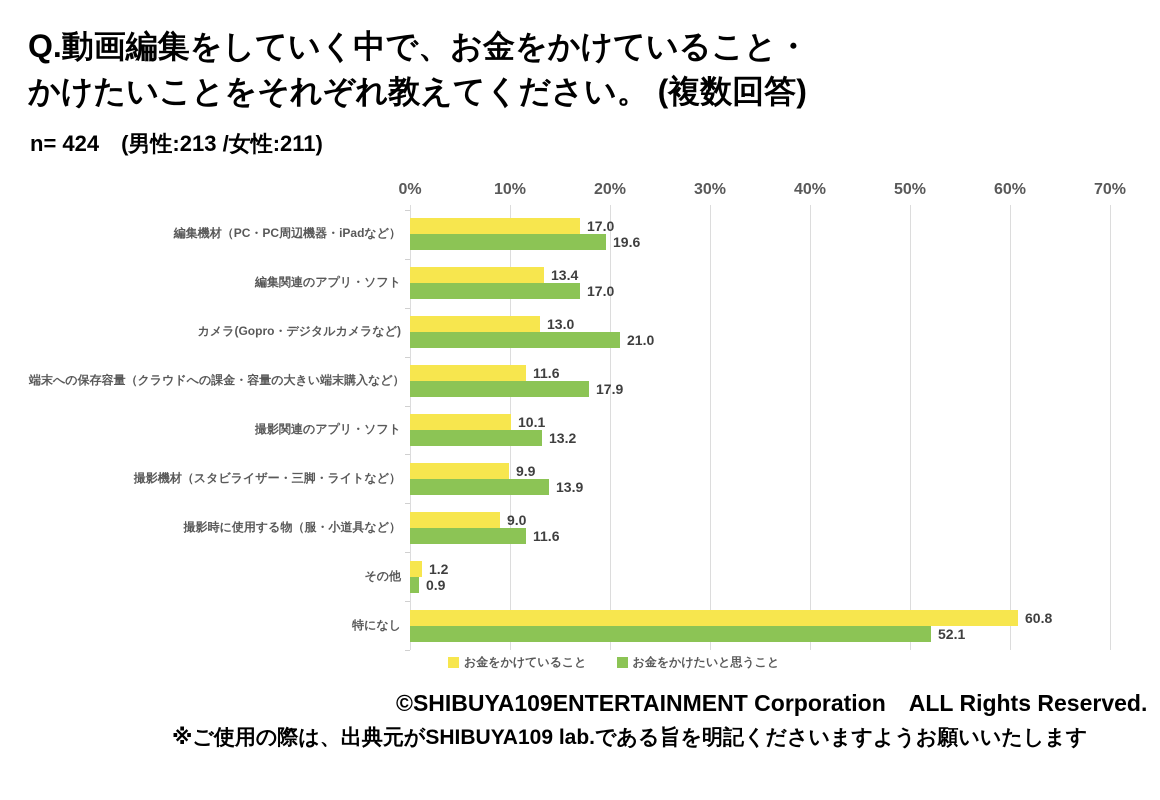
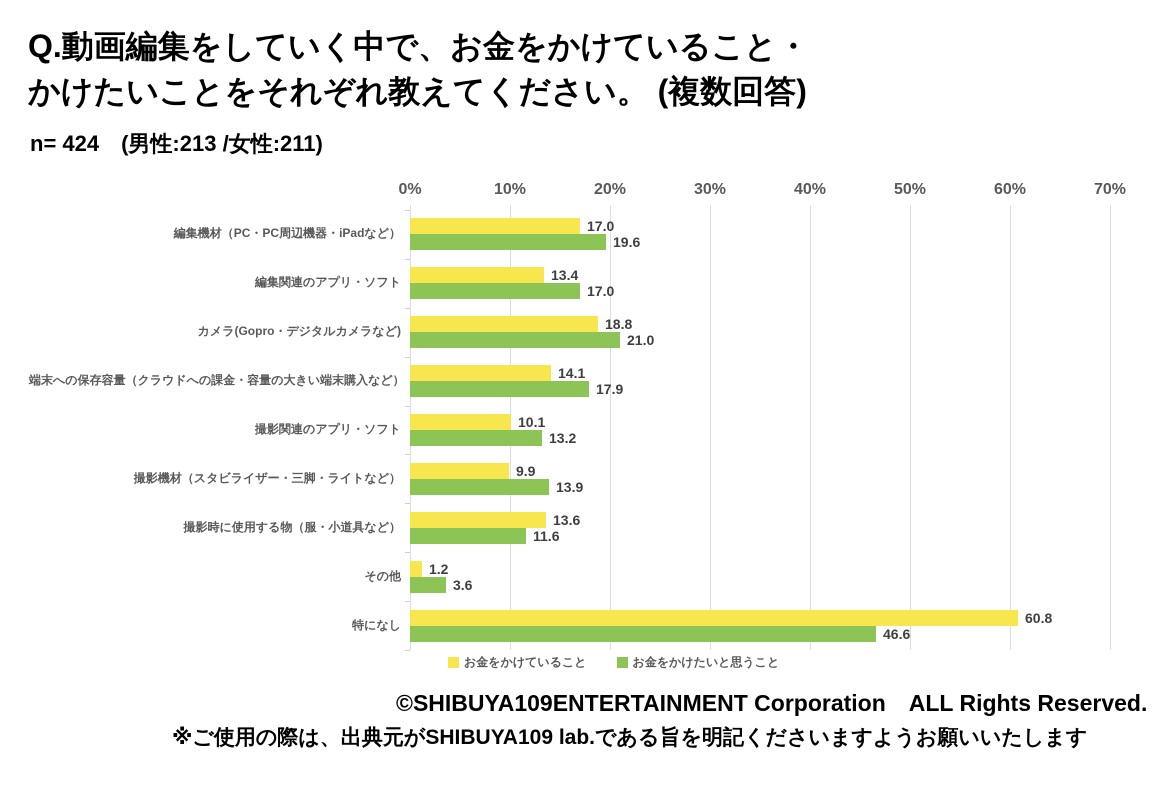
お金をかけていること/カメラ(Gopro・デジタルカメラなど): 13.0 -> 18.8
お金をかけていること/端末への保存容量（クラウドへの課金・容量の大きい端末購入など）: 11.6 -> 14.1
お金をかけていること/撮影時に使用する物（服・小道具など）: 9.0 -> 13.6
お金をかけたいと思うこと/その他: 0.9 -> 3.6
お金をかけたいと思うこと/特になし: 52.1 -> 46.6
